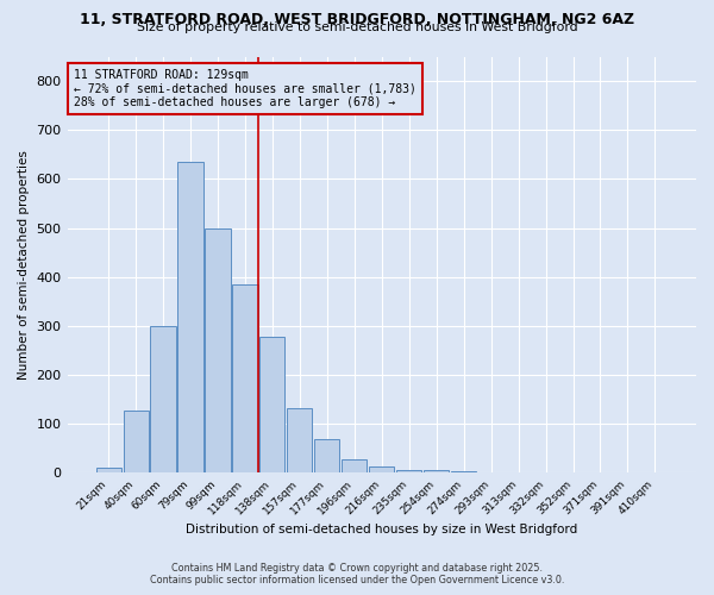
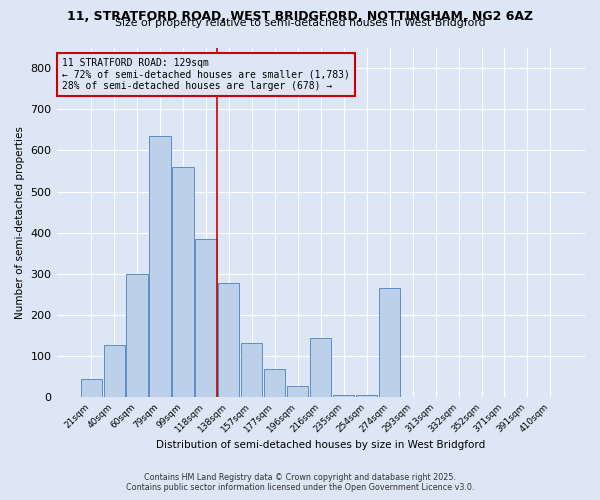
21sqm: 10 -> 45
99sqm: 500 -> 560
216sqm: 13 -> 145
274sqm: 4 -> 265
